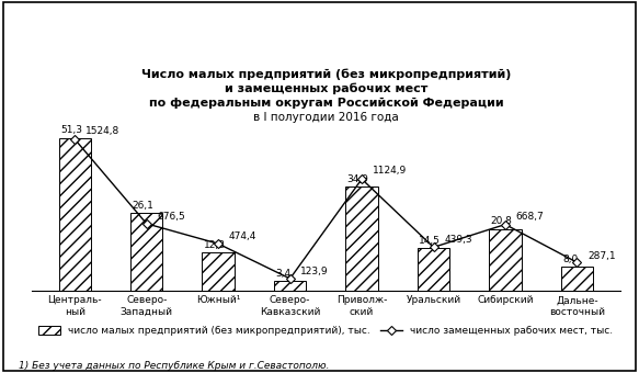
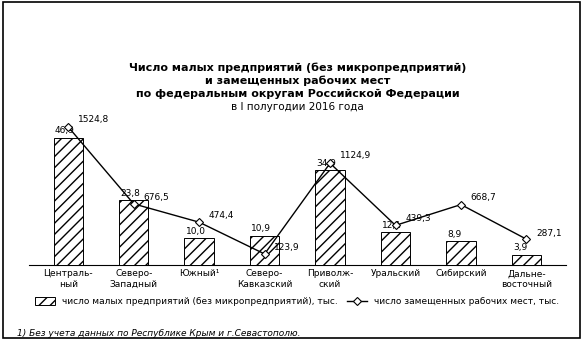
число малых предприятий (без микропредприятий), тыс./Централь- ный: 51,3 -> 46,9
число малых предприятий (без микропредприятий), тыс./Северо- Западный: 26,1 -> 23,8
число малых предприятий (без микропредприятий), тыс./Южный¹: 12,8 -> 10,0
число малых предприятий (без микропредприятий), тыс./Северо- Кавказский: 3,4 -> 10,9
число малых предприятий (без микропредприятий), тыс./Уральский: 14,5 -> 12,1
число малых предприятий (без микропредприятий), тыс./Сибирский: 20,8 -> 8,9
число малых предприятий (без микропредприятий), тыс./Дальне- восточный: 8,0 -> 3,9
